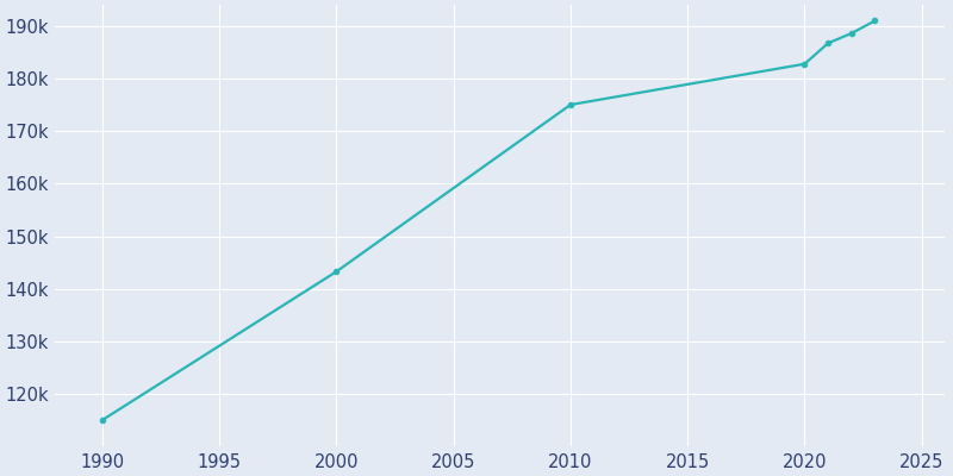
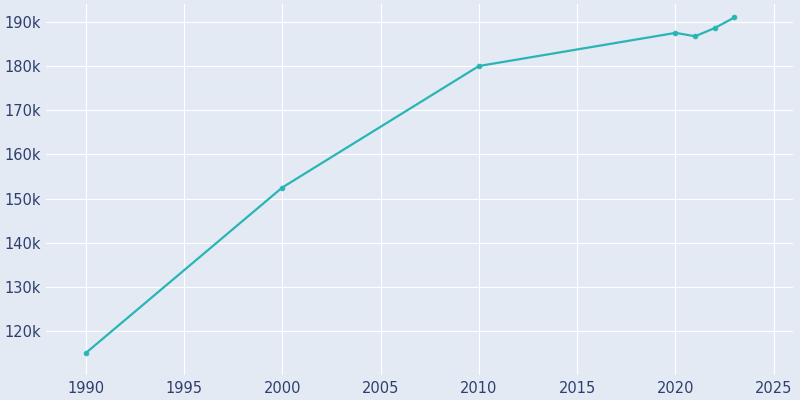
2000: 143.3k -> 152.5k
2010: 175.0k -> 180.0k
2020: 182.8k -> 187.5k
